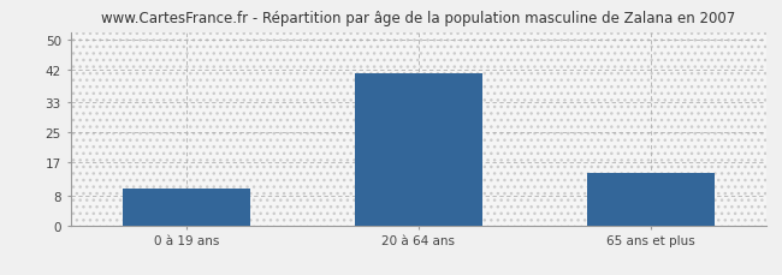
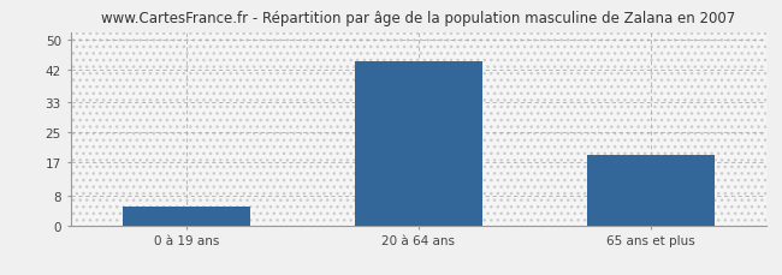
0 à 19 ans: 10 -> 5
20 à 64 ans: 41 -> 44
65 ans et plus: 14 -> 19
